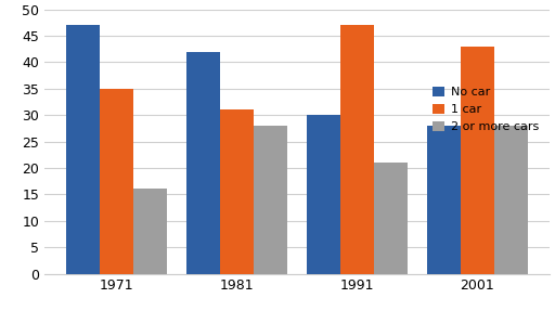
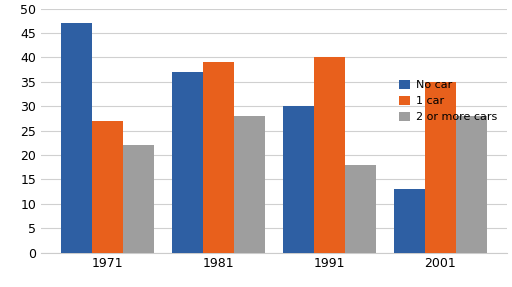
1 car/1971: 35 -> 27
2 or more cars/1971: 16 -> 22
No car/1981: 42 -> 37
1 car/1981: 31 -> 39
1 car/1991: 47 -> 40
2 or more cars/1991: 21 -> 18
No car/2001: 28 -> 13
1 car/2001: 43 -> 35
